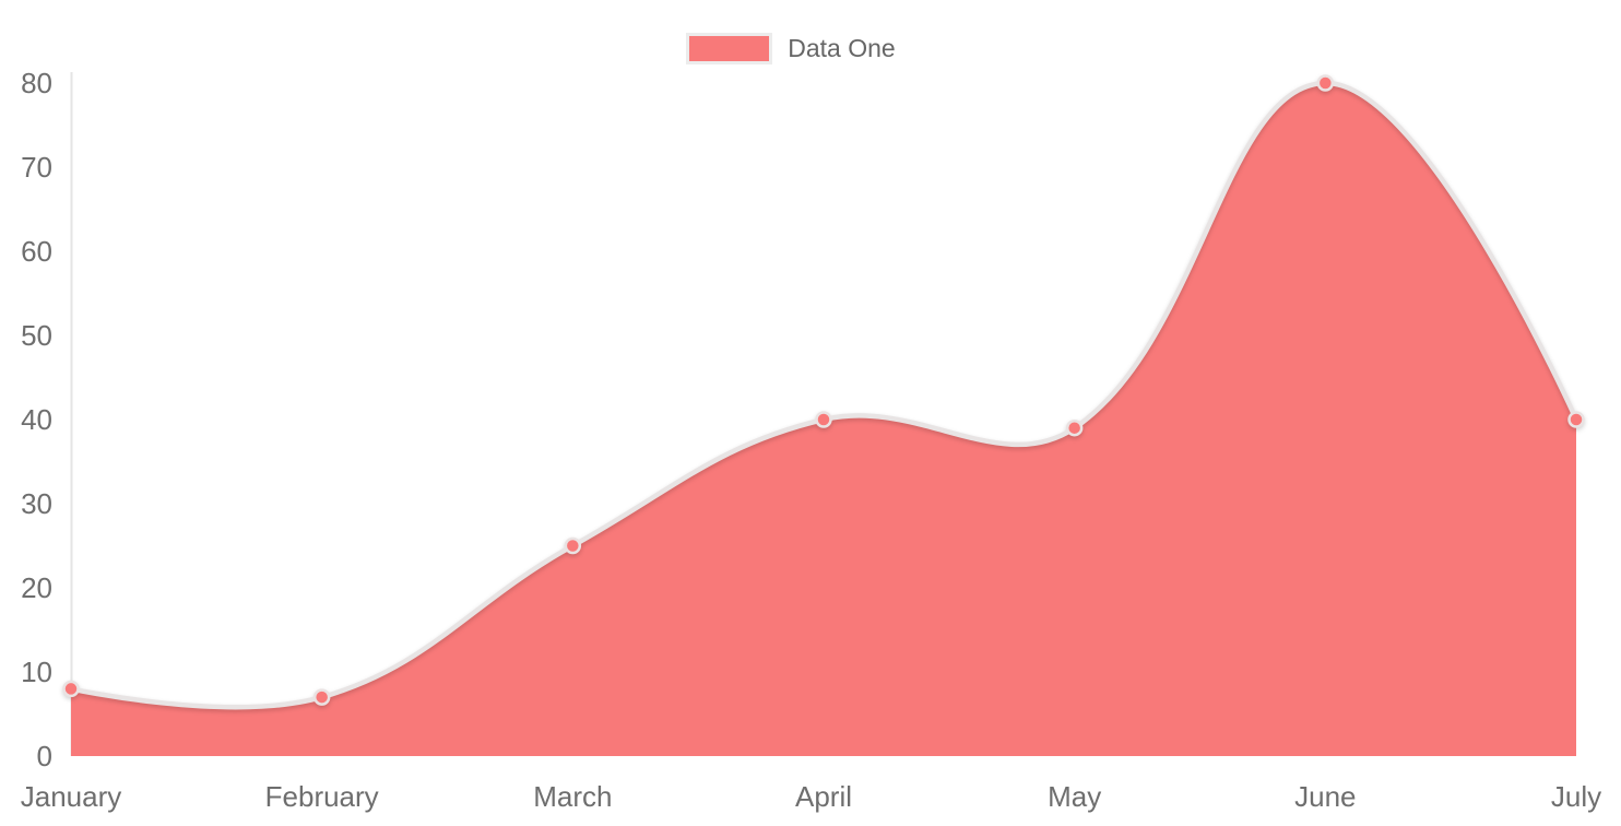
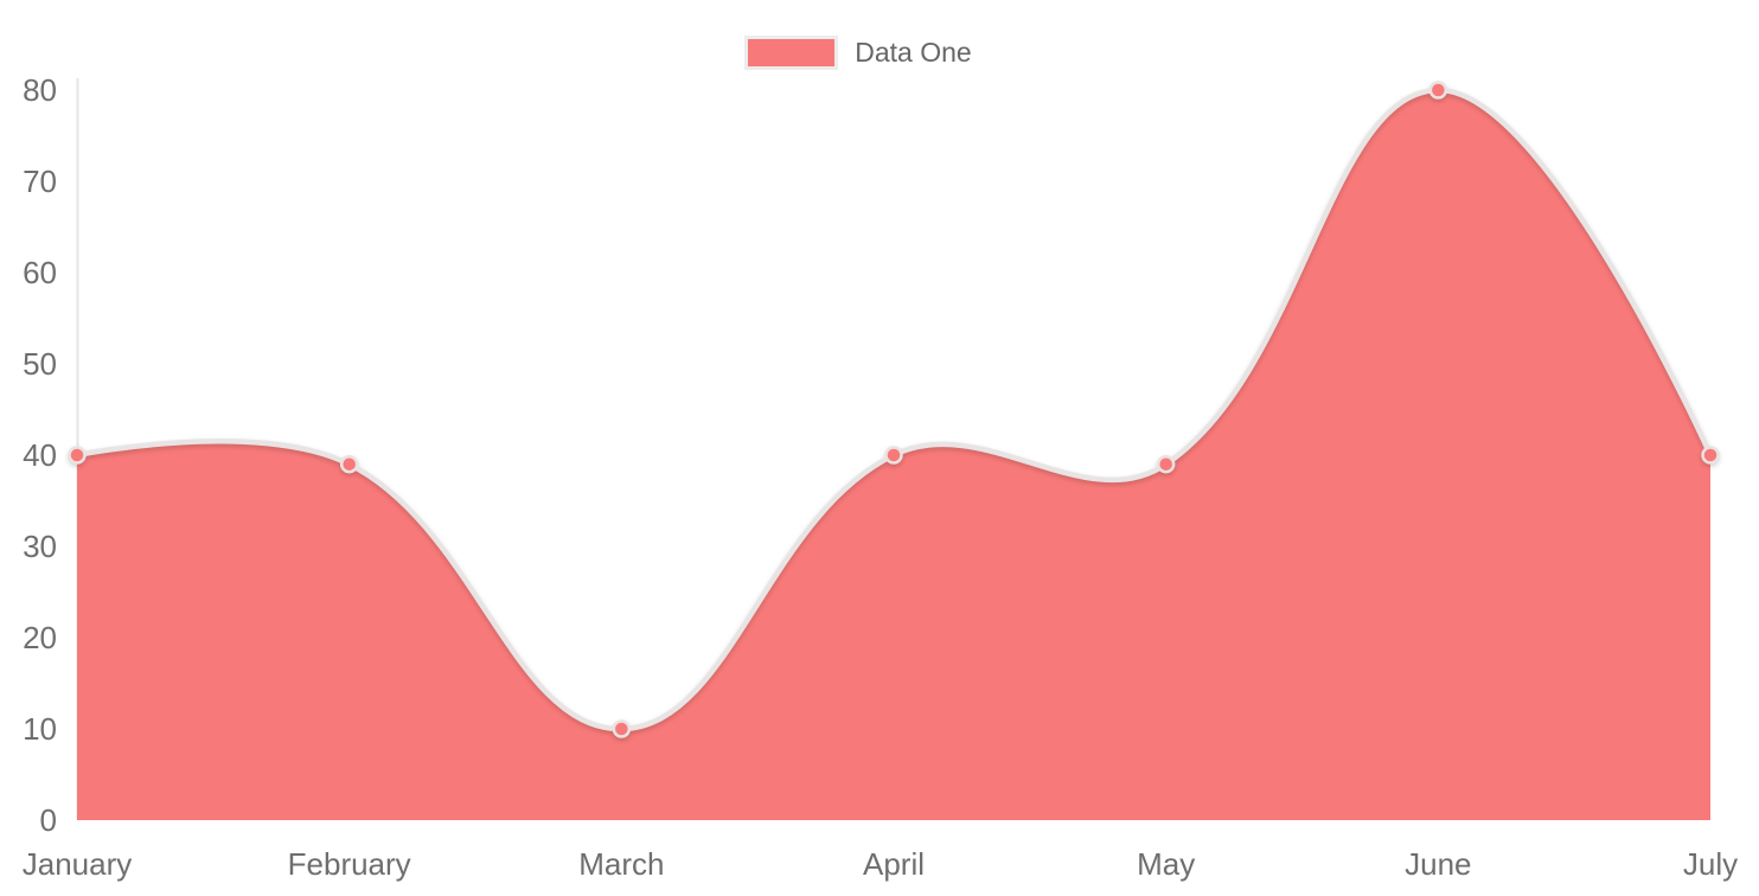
January: 8 -> 40
February: 7 -> 39
March: 25 -> 10
